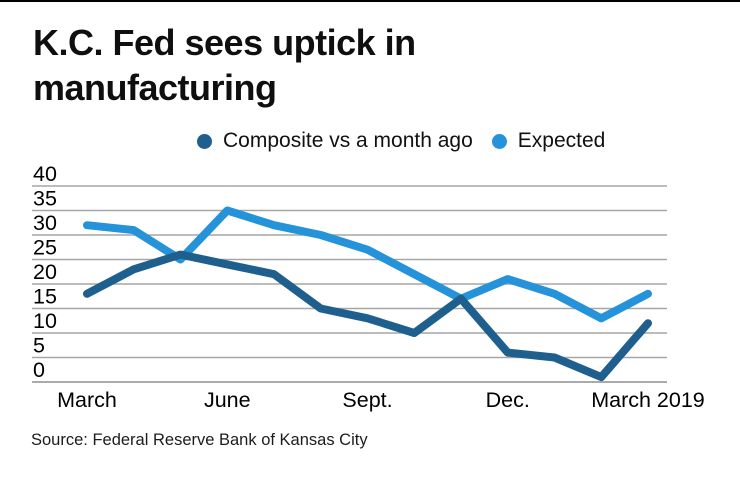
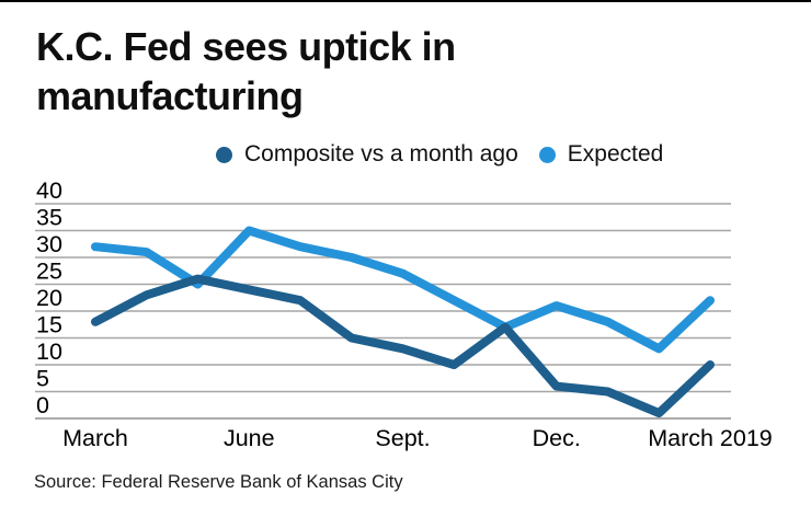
Composite vs a month ago/March 2019: 12 -> 10
Expected/March 2019: 18 -> 22
